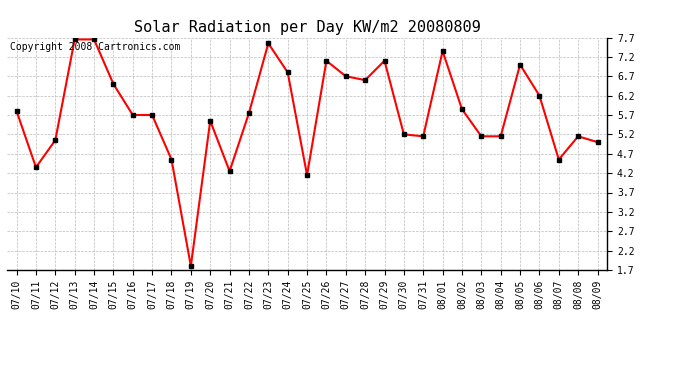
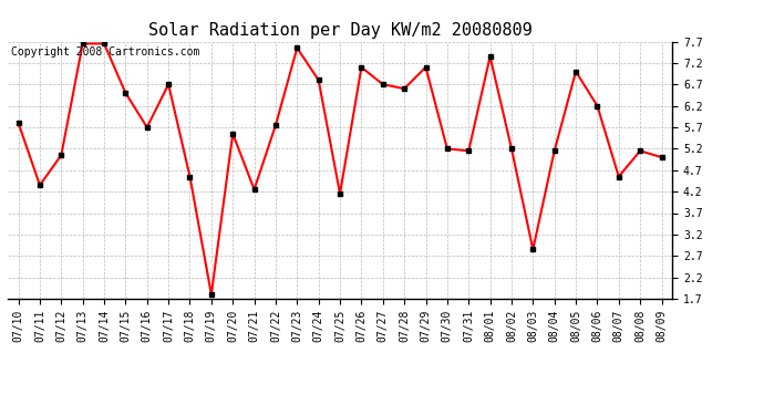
07/17: 5.70 -> 6.70
08/02: 5.85 -> 5.20
08/03: 5.15 -> 2.85
